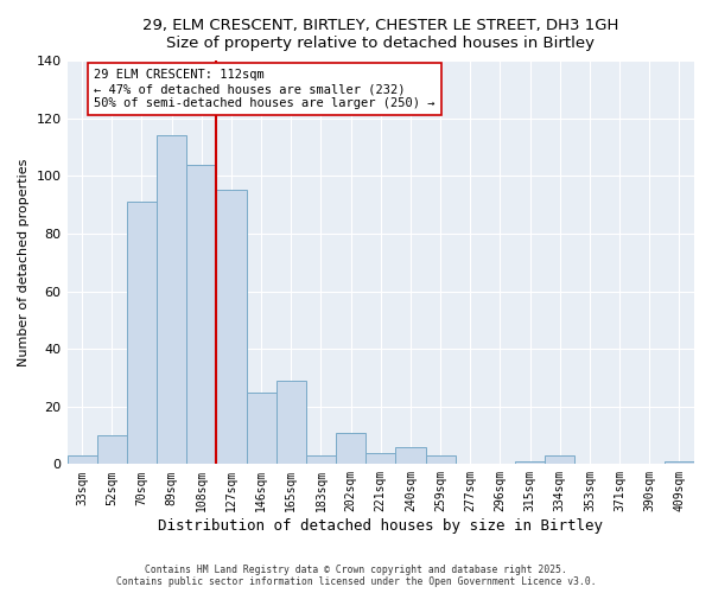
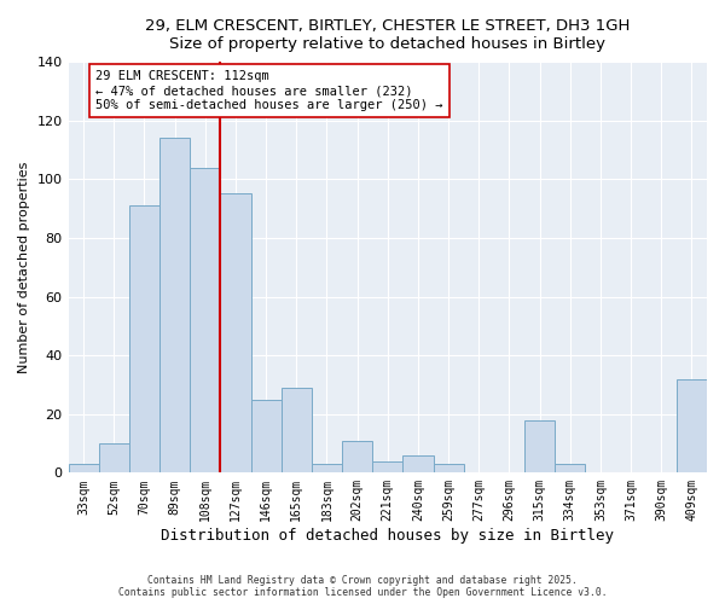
315sqm: 1 -> 18
409sqm: 1 -> 32
